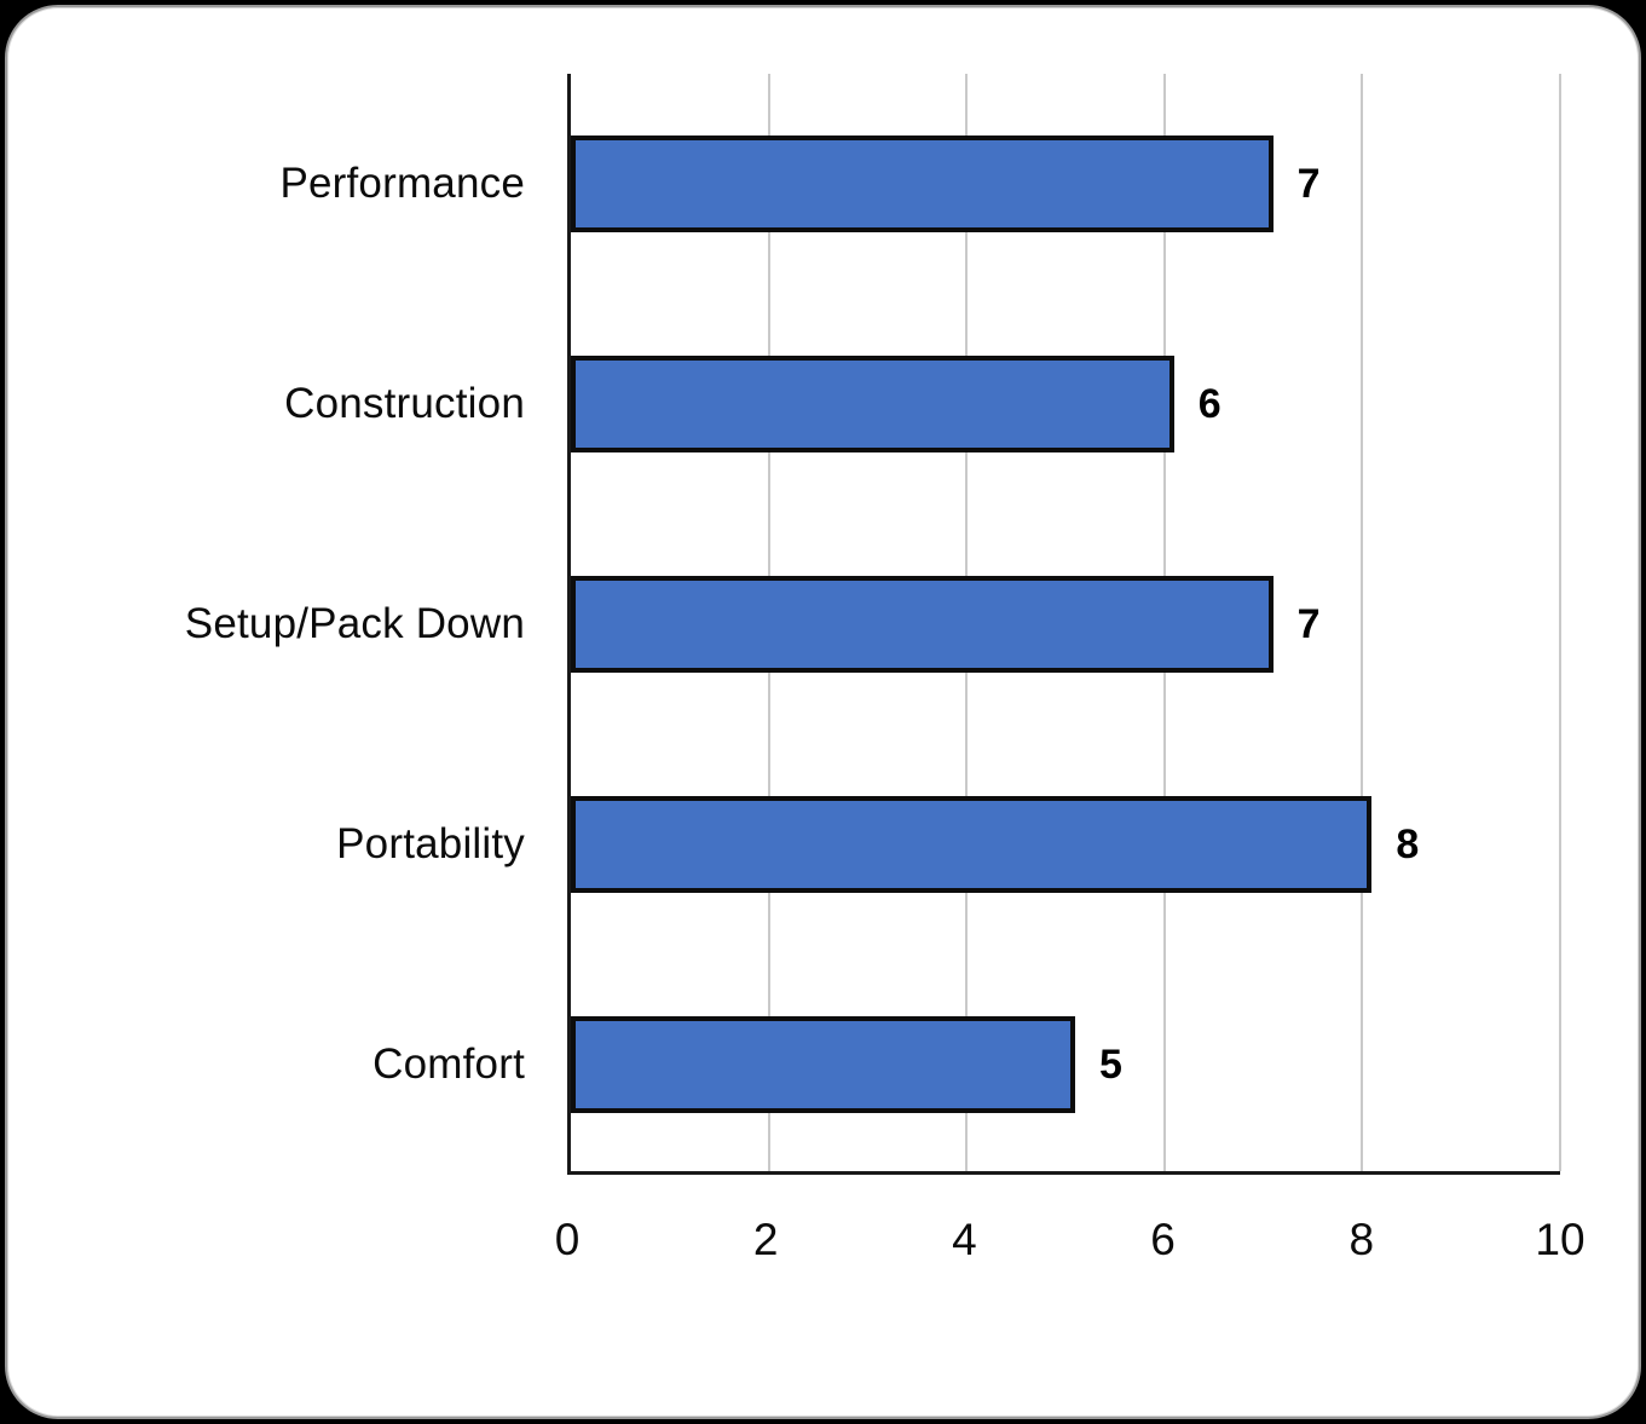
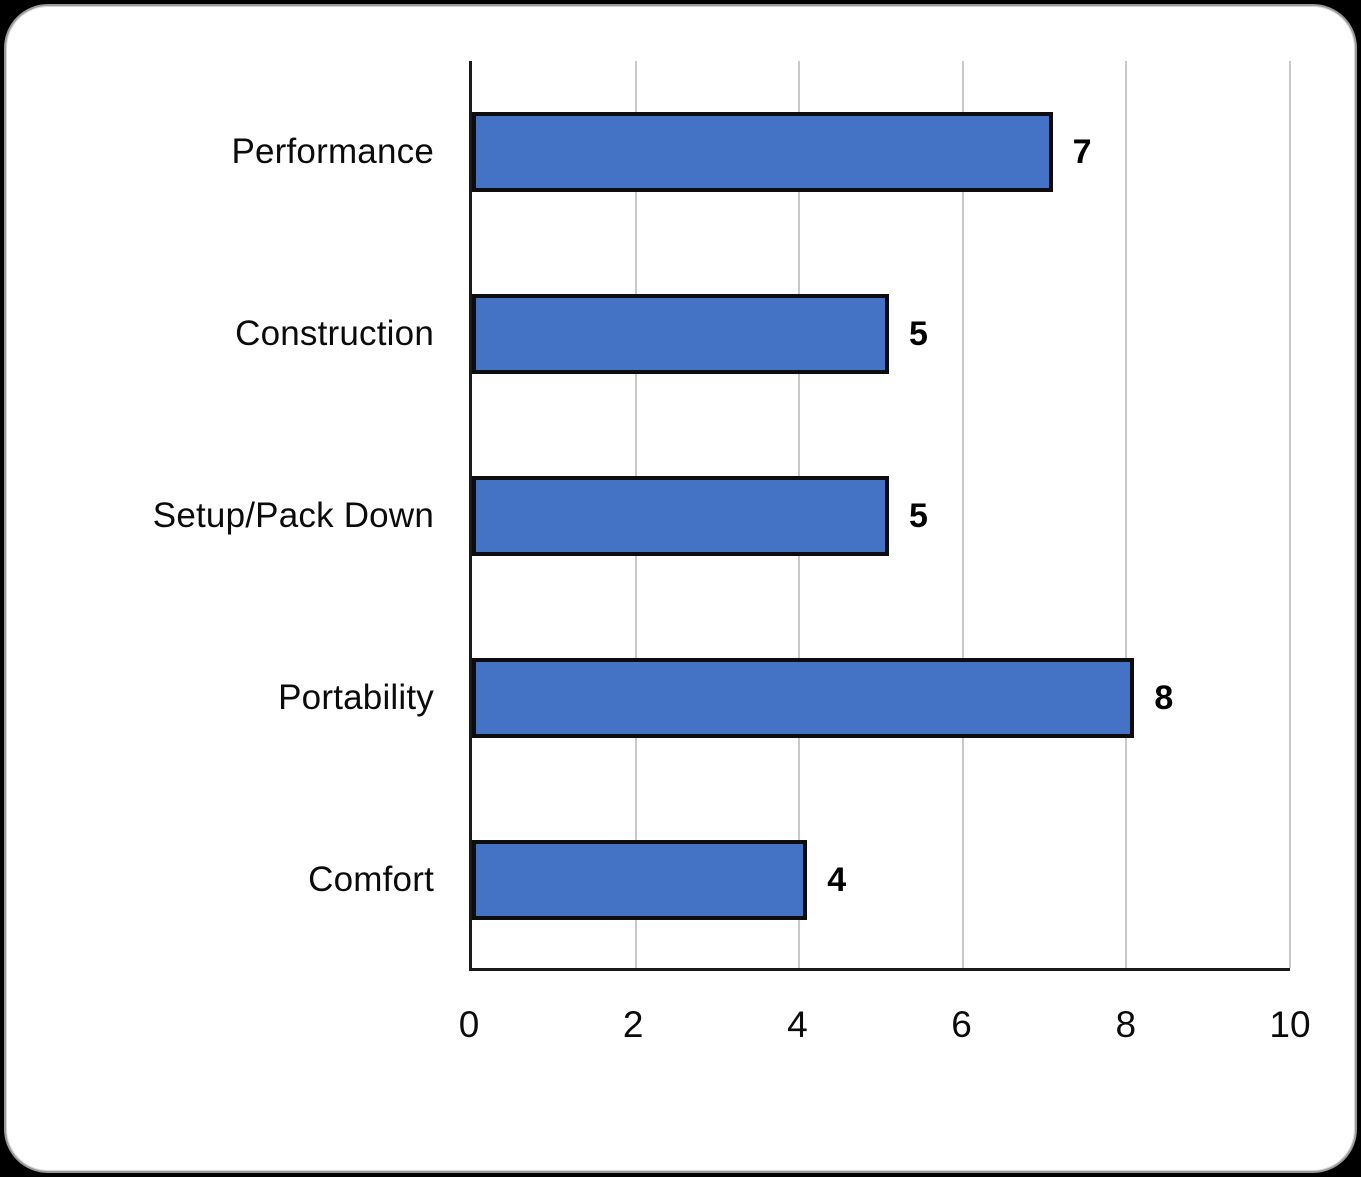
Construction: 6 -> 5
Setup/Pack Down: 7 -> 5
Comfort: 5 -> 4
